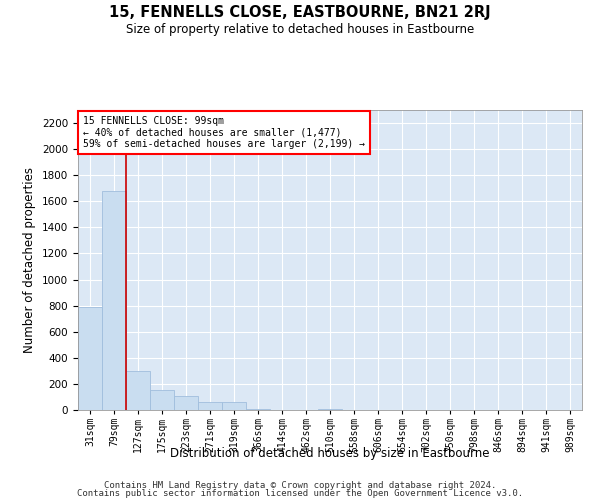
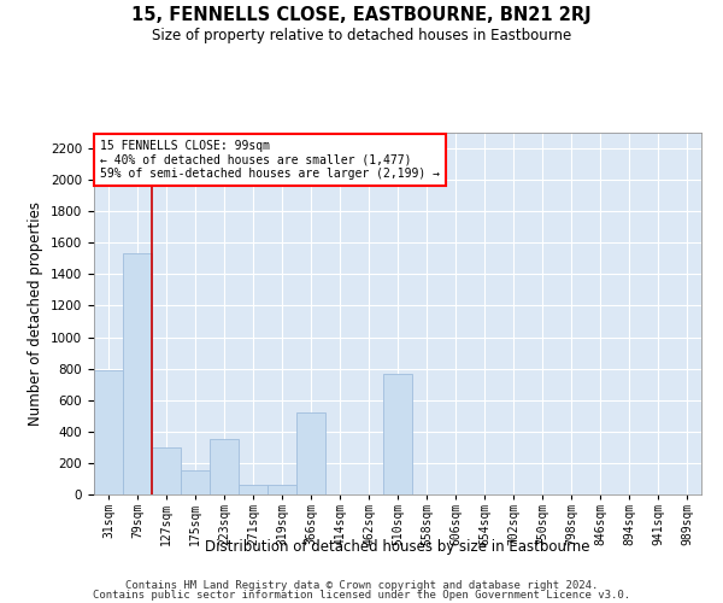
79sqm: 1680 -> 1530
223sqm: 100 -> 350
366sqm: 10 -> 520
510sqm: 10 -> 770
